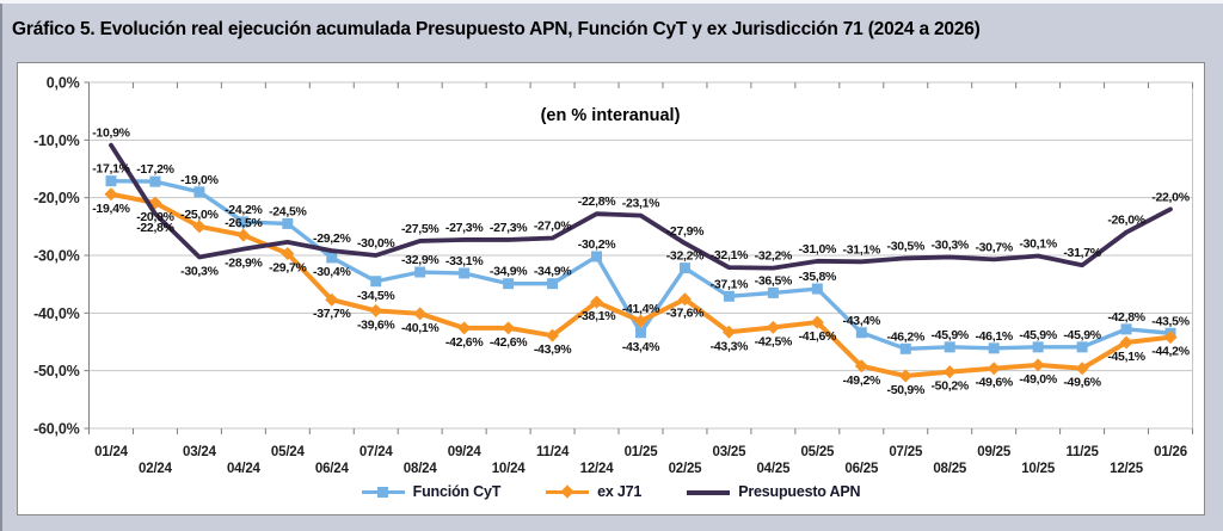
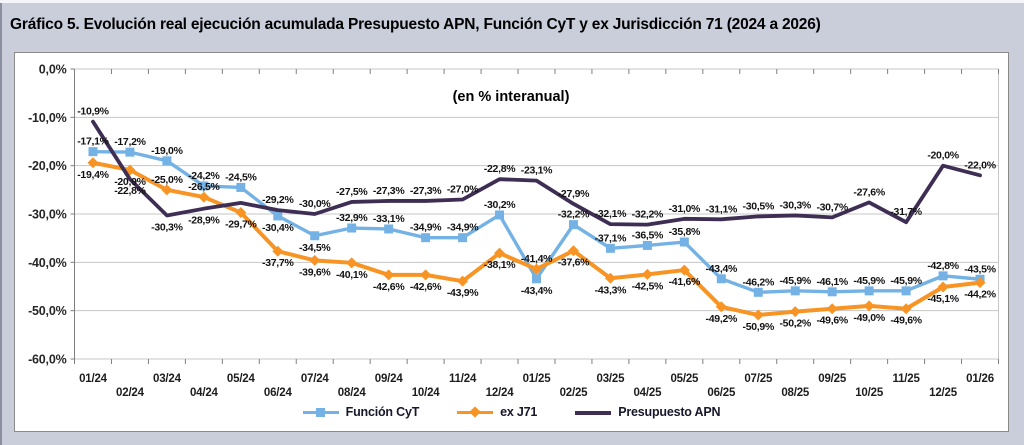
Presupuesto APN/10/25: -30,1% -> -27,6%
Presupuesto APN/12/25: -26,0% -> -20,0%
